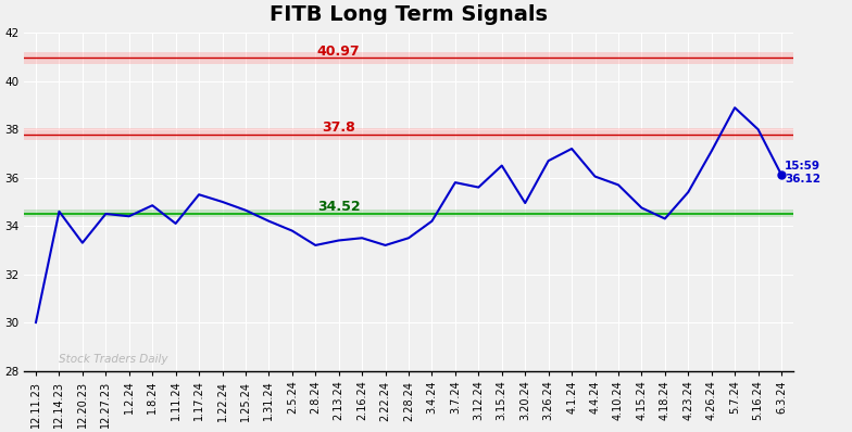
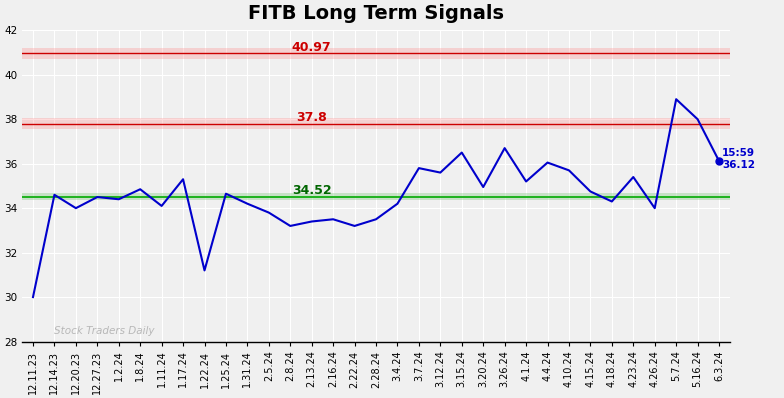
12.20.23: 33.30 -> 34.00
1.22.24: 35.00 -> 31.20
4.1.24: 37.20 -> 35.20
4.26.24: 37.10 -> 34.00
